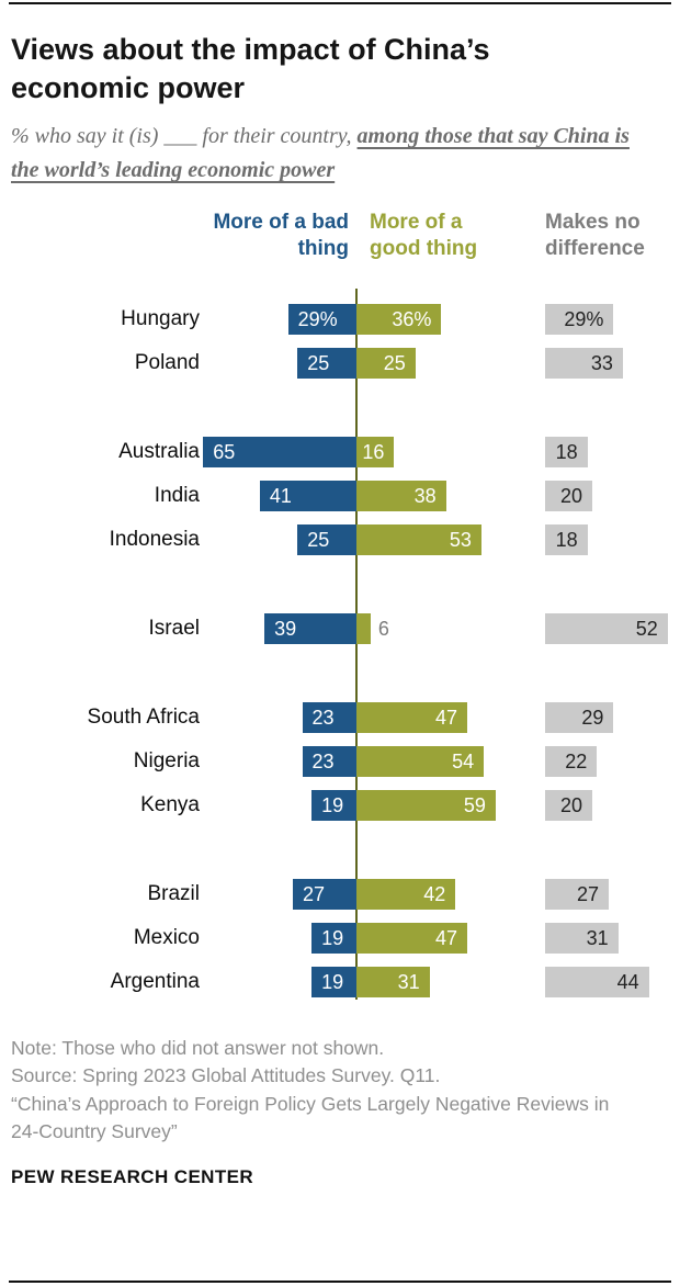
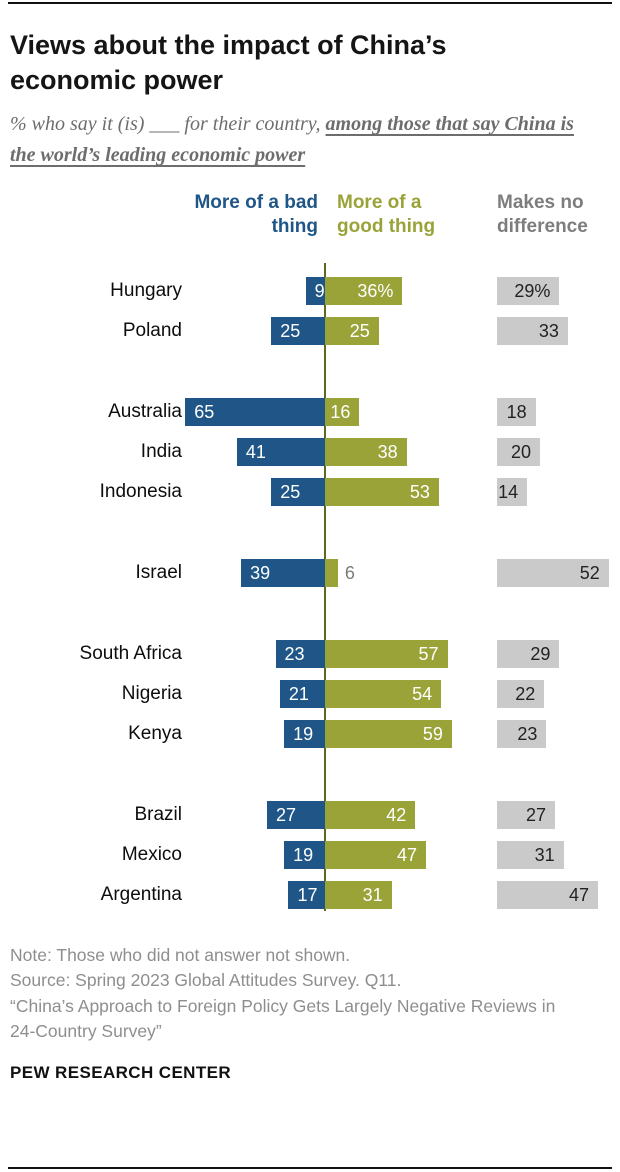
More of a bad thing/Hungary: 29% -> 9%
Makes no difference/Indonesia: 18 -> 14
More of a good thing/South Africa: 47 -> 57
More of a bad thing/Nigeria: 23 -> 21
Makes no difference/Kenya: 20 -> 23
More of a bad thing/Argentina: 19 -> 17
Makes no difference/Argentina: 44 -> 47
